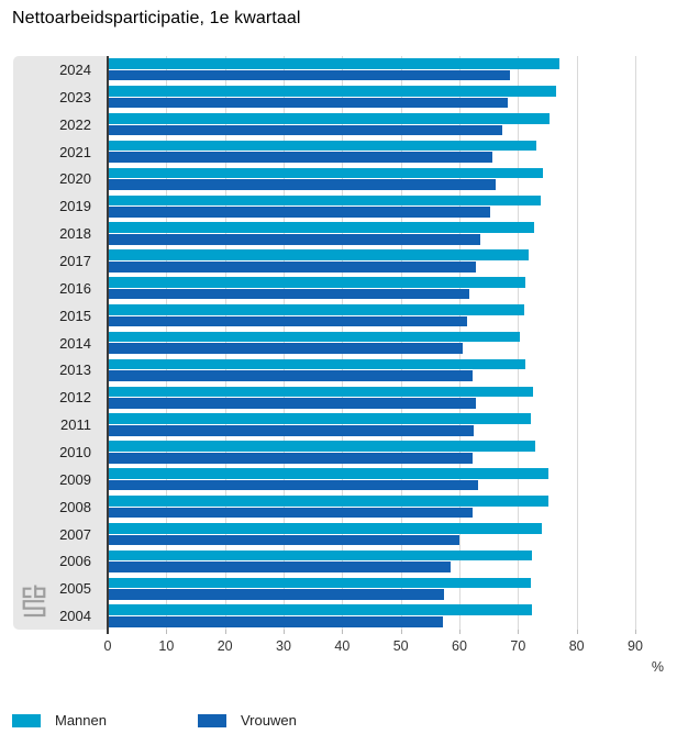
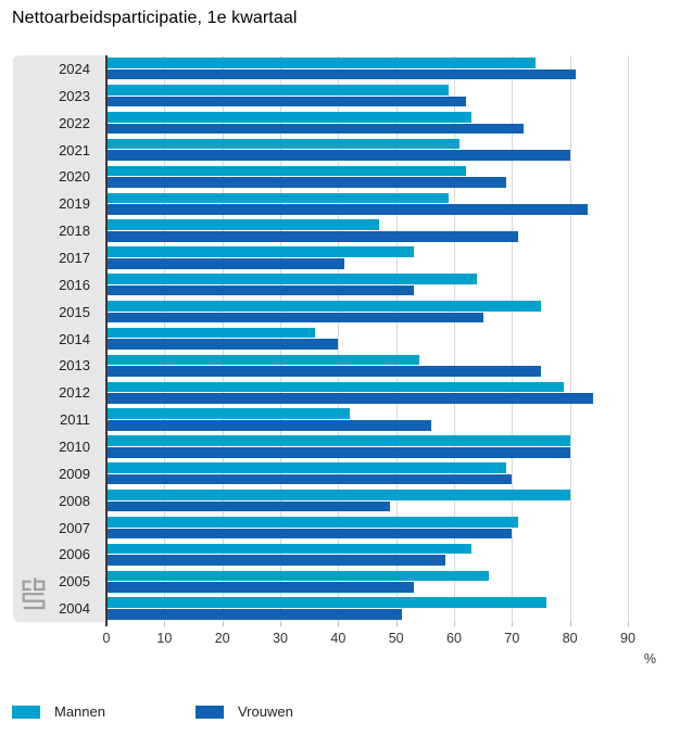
Mannen/2024: 77 -> 74
Vrouwen/2024: 69 -> 81
Mannen/2023: 76 -> 59
Vrouwen/2023: 68 -> 62
Mannen/2022: 75 -> 63
Vrouwen/2022: 67 -> 72
Mannen/2021: 73 -> 61
Vrouwen/2021: 66 -> 80
Mannen/2020: 74 -> 62
Vrouwen/2020: 66 -> 69
Mannen/2019: 74 -> 59
Vrouwen/2019: 65 -> 83
Mannen/2018: 73 -> 47
Vrouwen/2018: 64 -> 71
Mannen/2017: 72 -> 53
Vrouwen/2017: 63 -> 41
Mannen/2016: 71 -> 64
Vrouwen/2016: 62 -> 53
Mannen/2015: 71 -> 75
Vrouwen/2015: 61 -> 65
Mannen/2014: 70 -> 36
Vrouwen/2014: 60 -> 40
Mannen/2013: 71 -> 54
Vrouwen/2013: 62 -> 75
Mannen/2012: 72 -> 79
Vrouwen/2012: 63 -> 84
Mannen/2011: 72 -> 42
Vrouwen/2011: 62 -> 56
Mannen/2010: 73 -> 80
Vrouwen/2010: 62 -> 80
Mannen/2009: 75 -> 69
Vrouwen/2009: 63 -> 70
Mannen/2008: 75 -> 80
Vrouwen/2008: 62 -> 49
Mannen/2007: 74 -> 71
Vrouwen/2007: 60 -> 70
Mannen/2006: 72 -> 63
Mannen/2005: 72 -> 66
Vrouwen/2005: 57 -> 53
Mannen/2004: 72 -> 76
Vrouwen/2004: 57 -> 51
